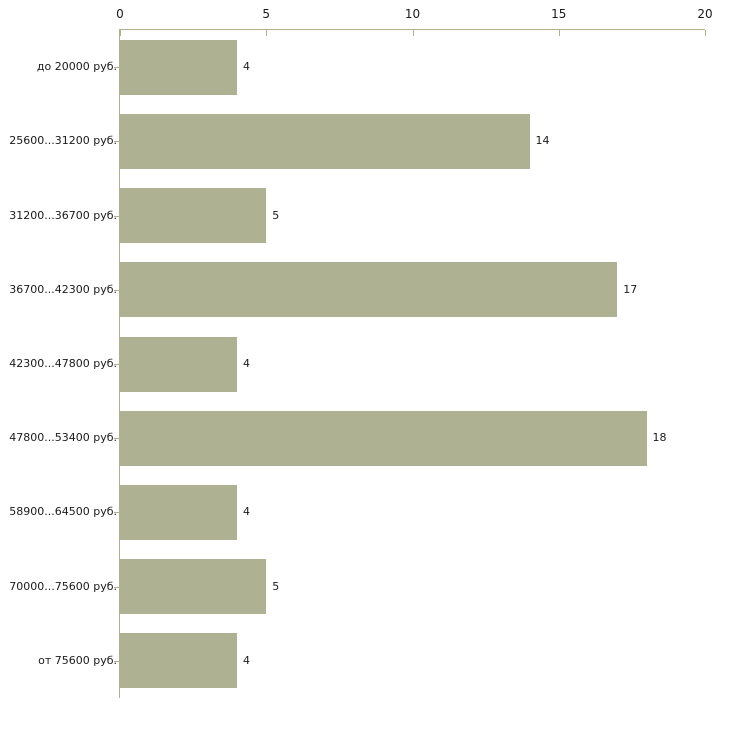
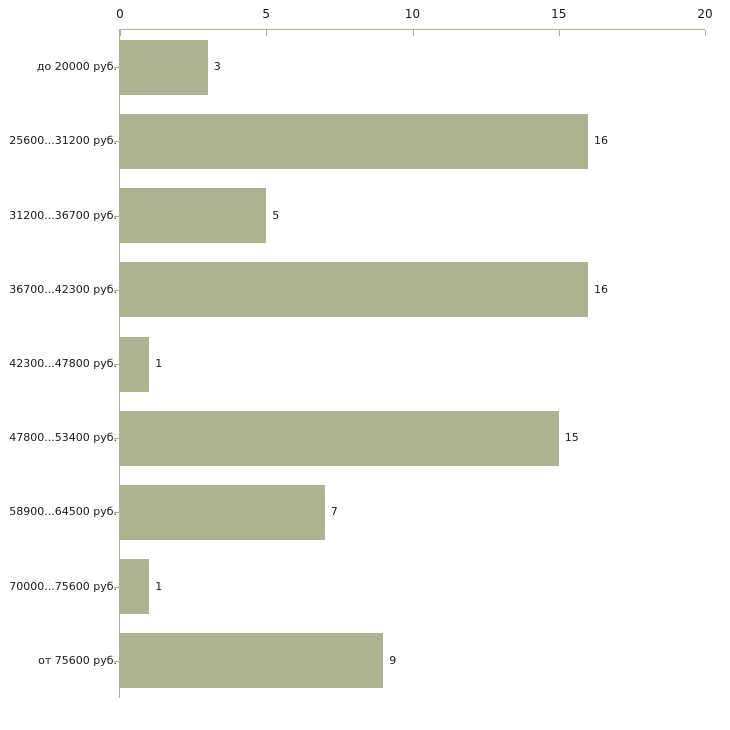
до 20000 руб.: 4 -> 3
25600...31200 руб.: 14 -> 16
36700...42300 руб.: 17 -> 16
42300...47800 руб.: 4 -> 1
47800...53400 руб.: 18 -> 15
58900...64500 руб.: 4 -> 7
70000...75600 руб.: 5 -> 1
от 75600 руб.: 4 -> 9
